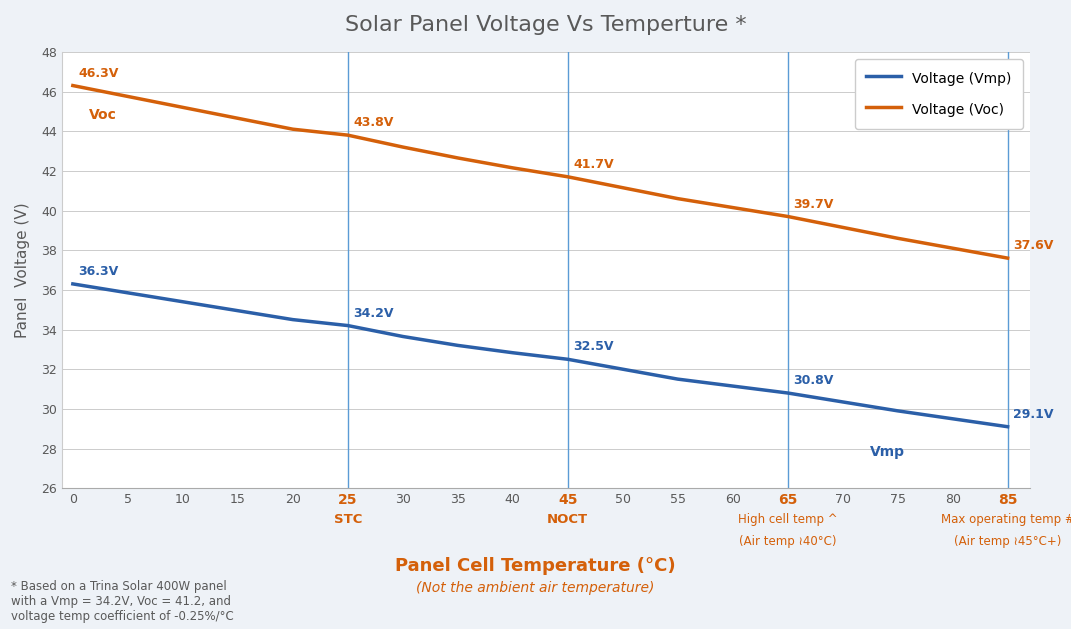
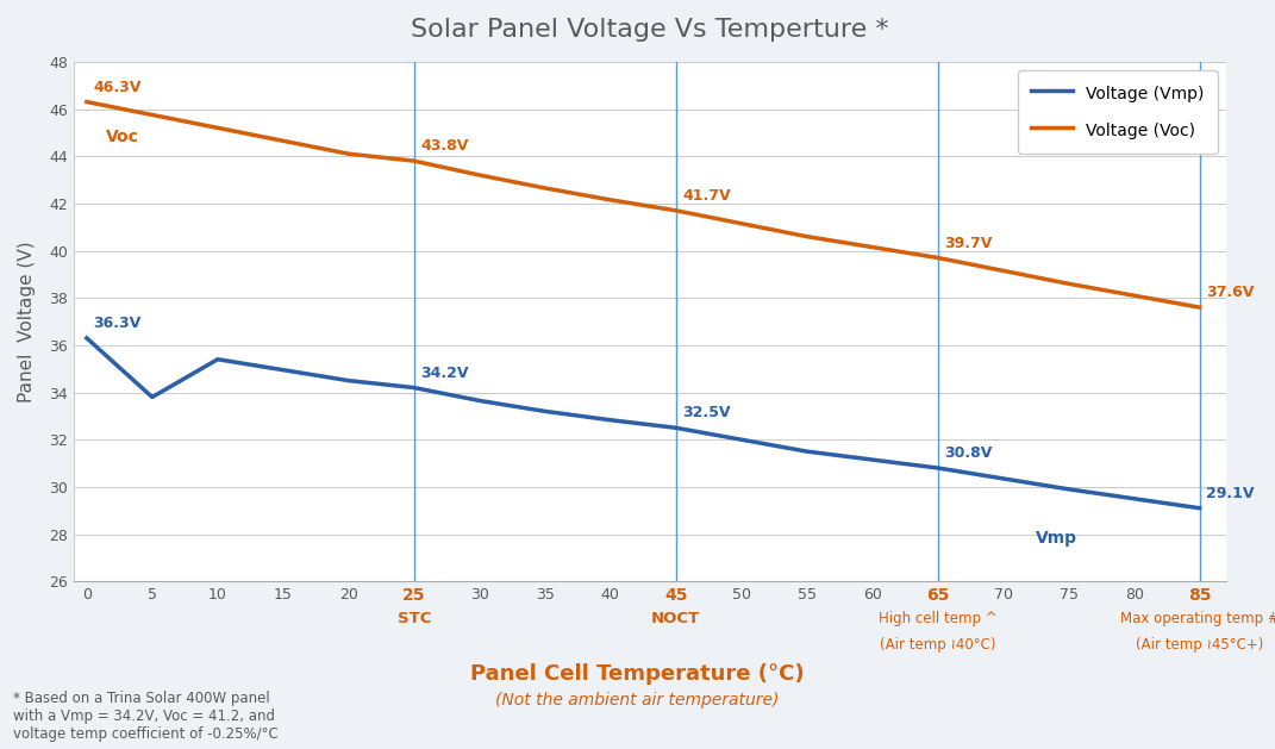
Voltage (Vmp)/5: 35.9 -> 33.8
